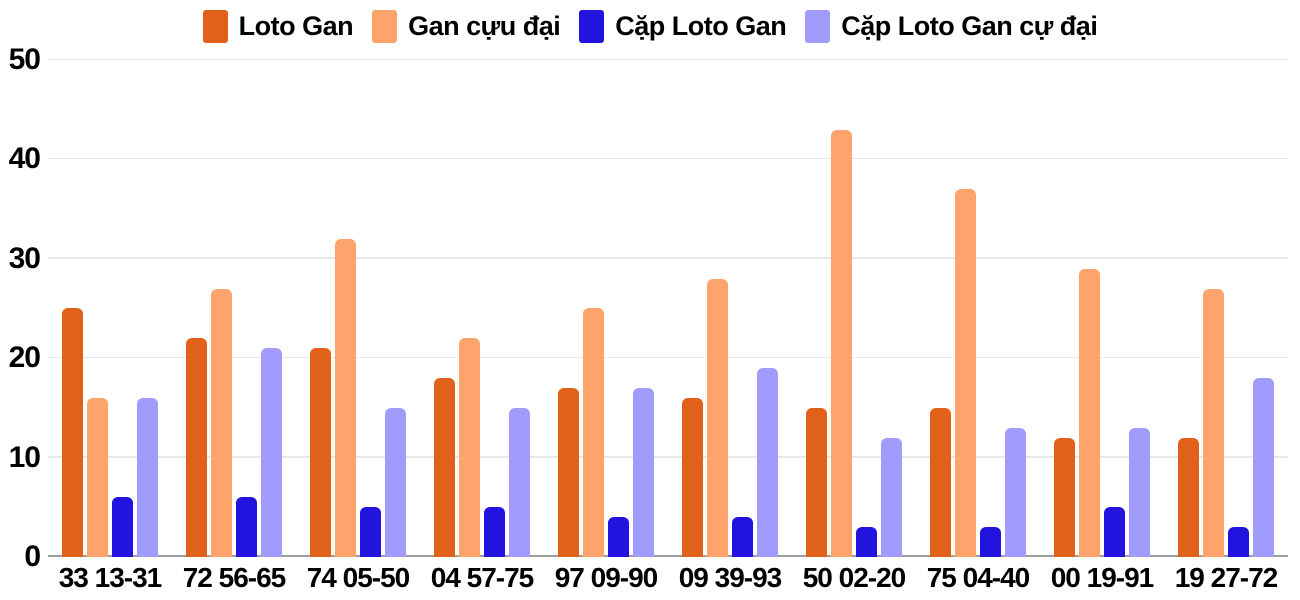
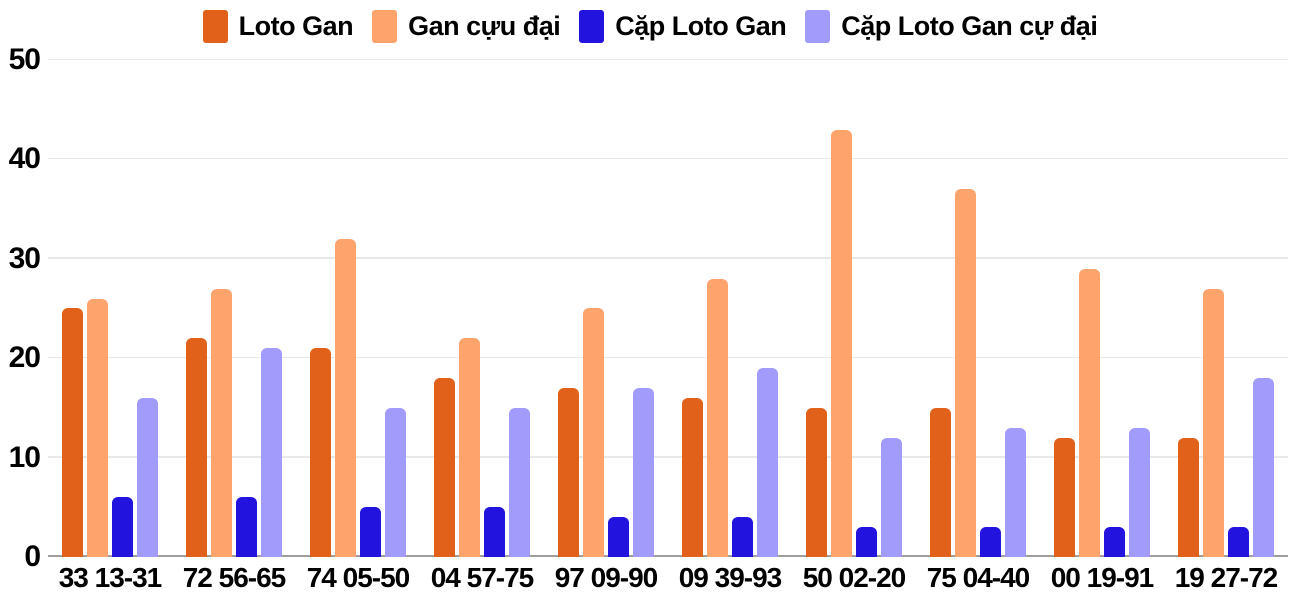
Gan cựu đại/33 13-31: 16 -> 26
Cặp Loto Gan/00 19-91: 5 -> 3
